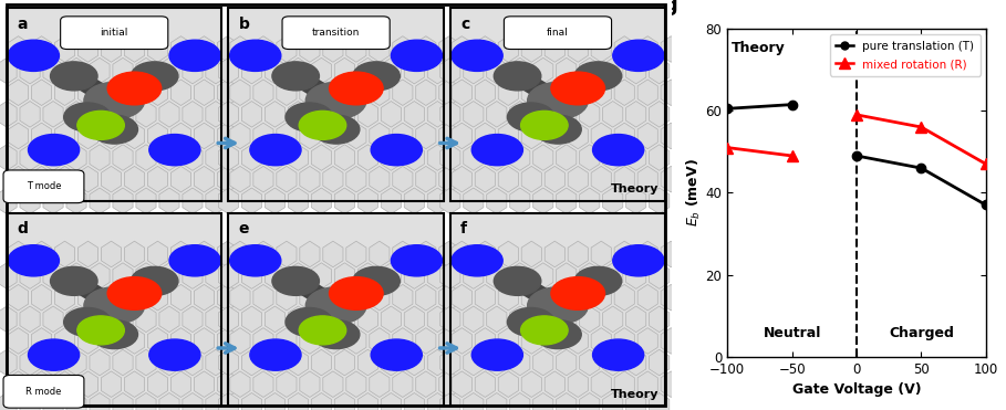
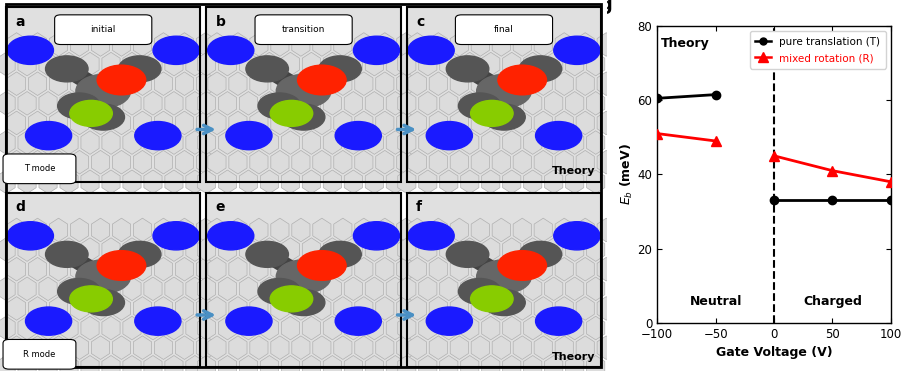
pure translation (T)/0: 49 -> 33
mixed rotation (R)/0: 59 -> 45
pure translation (T)/50: 46 -> 33
mixed rotation (R)/50: 56 -> 41
pure translation (T)/100: 37 -> 33
mixed rotation (R)/100: 47 -> 38
